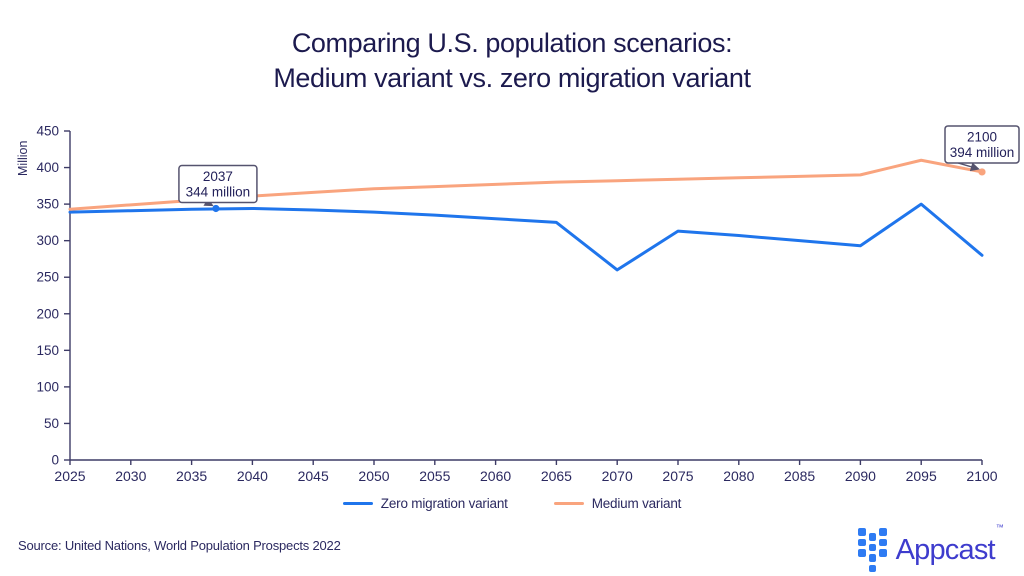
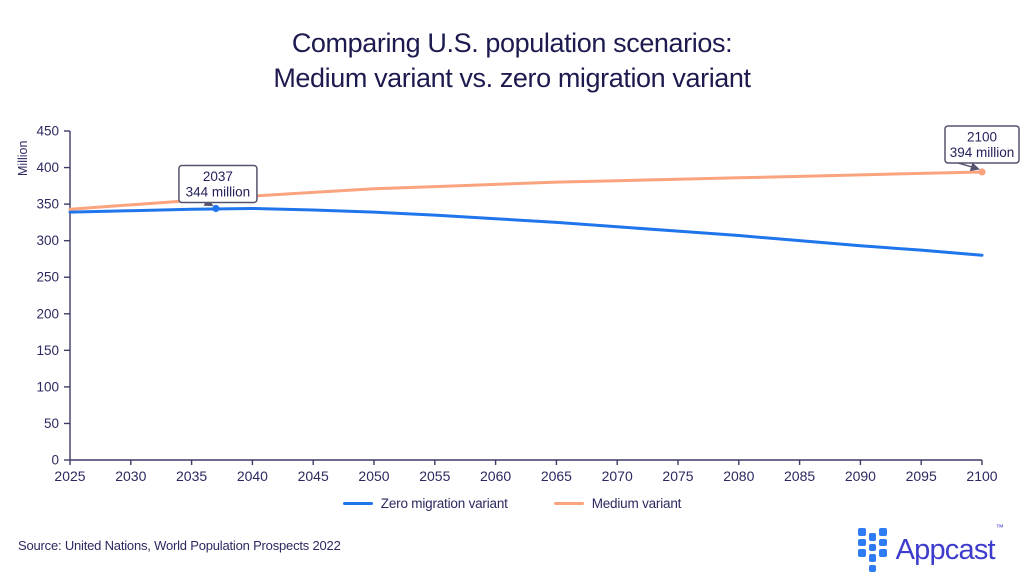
Zero migration variant/2070: 260 -> 320
Zero migration variant/2095: 350 -> 290
Medium variant/2095: 410 -> 390
